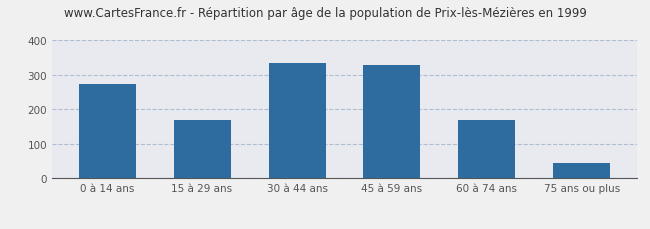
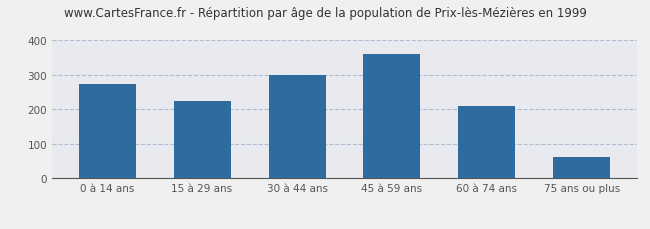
15 à 29 ans: 170 -> 224
30 à 44 ans: 335 -> 299
45 à 59 ans: 330 -> 362
60 à 74 ans: 170 -> 210
75 ans ou plus: 45 -> 63
